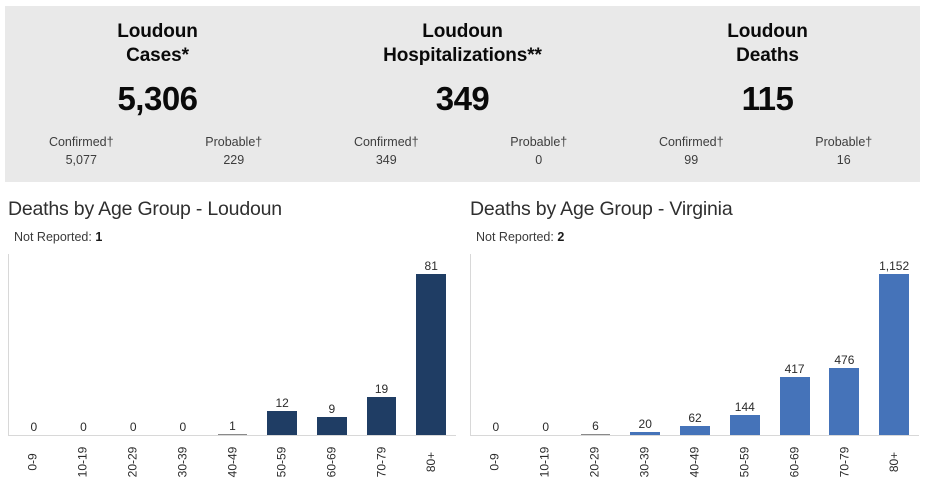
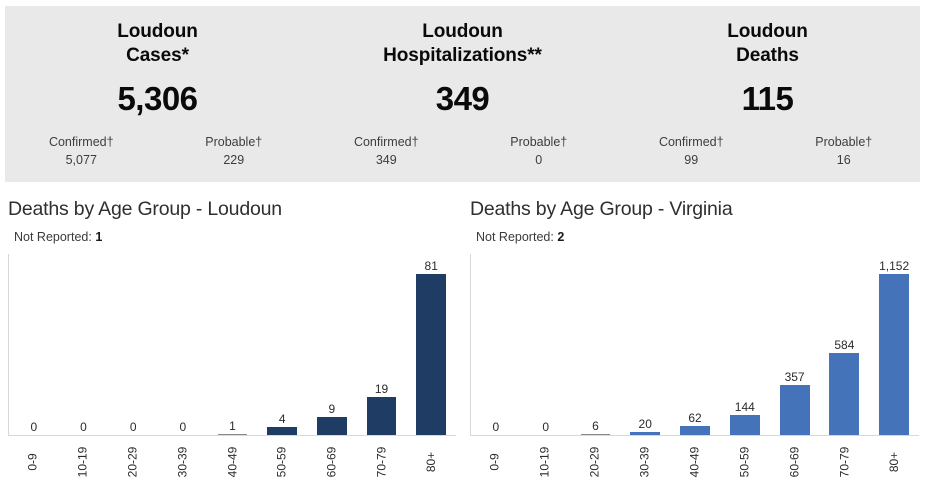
Deaths by Age Group - Loudoun/50-59: 12 -> 4
Deaths by Age Group - Virginia/60-69: 417 -> 357
Deaths by Age Group - Virginia/70-79: 476 -> 584
